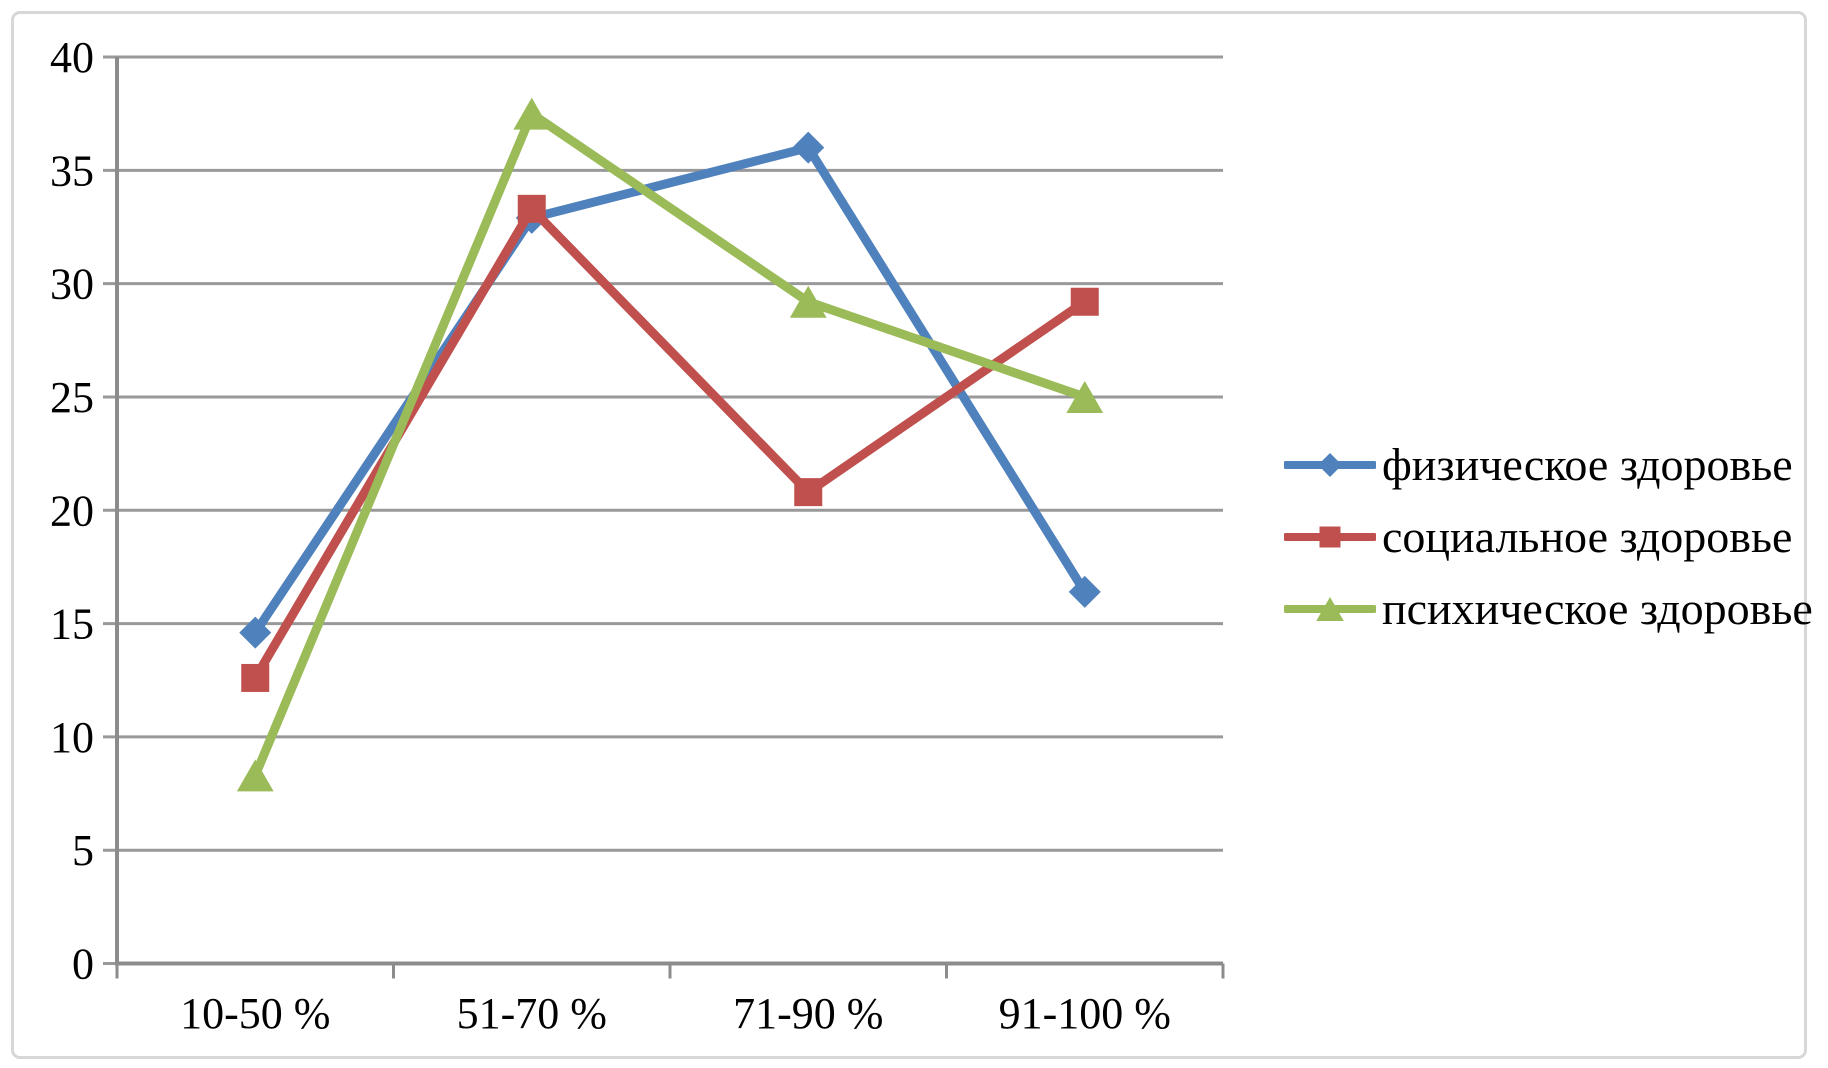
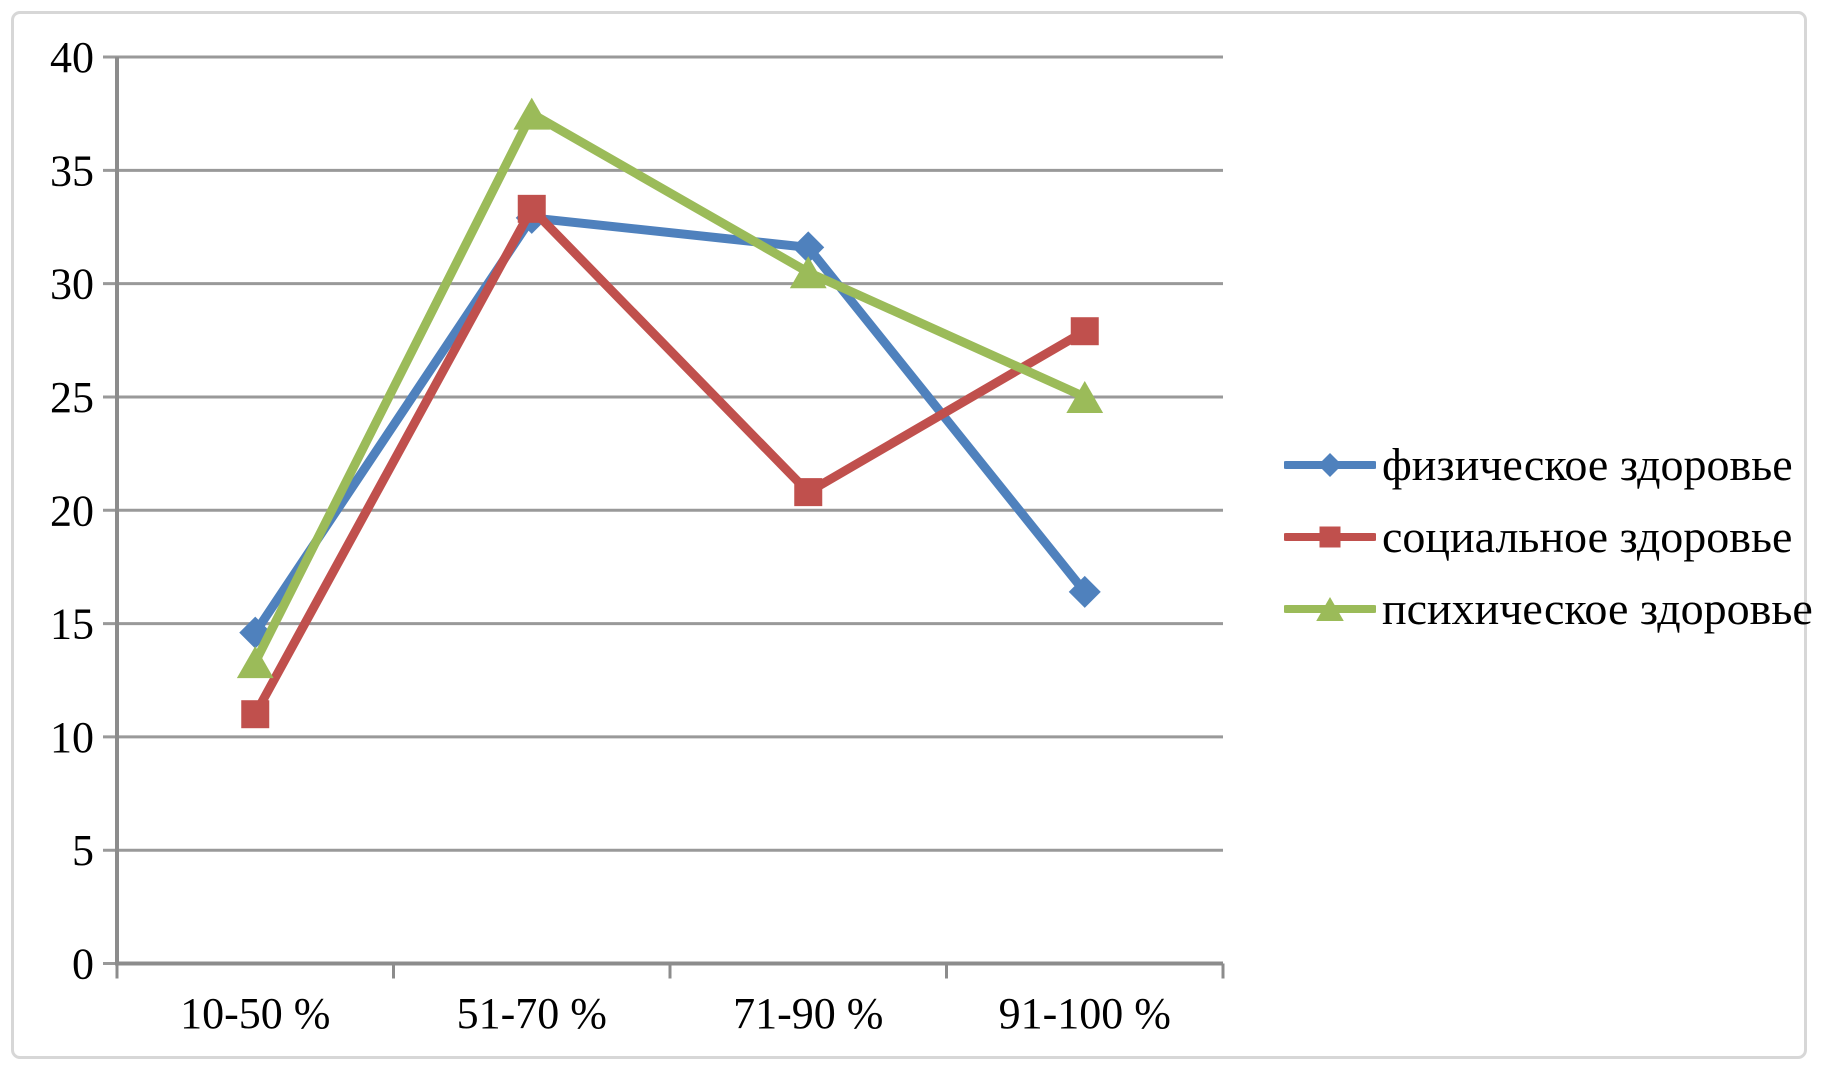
социальное здоровье/10-50 %: 12.6 -> 11.0
психическое здоровье/10-50 %: 8.3 -> 13.3
физическое здоровье/71-90 %: 36.0 -> 31.6
психическое здоровье/71-90 %: 29.2 -> 30.5
социальное здоровье/91-100 %: 29.2 -> 27.9
